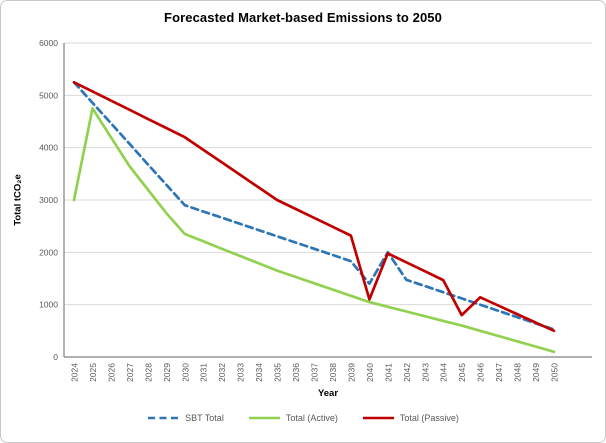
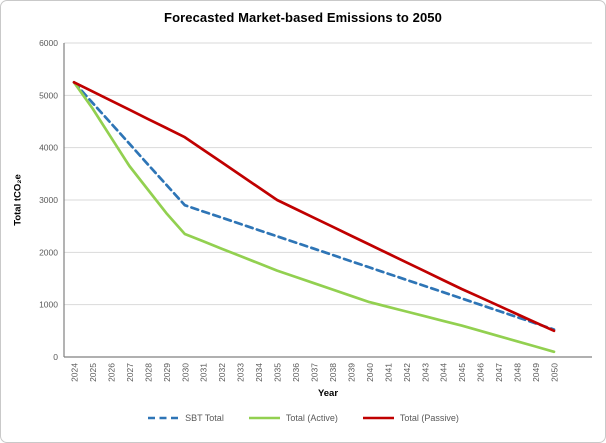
Total (Active)/2024: 3000 -> 5200
SBT Total/2040: 1400 -> 1700
Total (Passive)/2040: 1100 -> 2200
SBT Total/2041: 2000 -> 1600
Total (Passive)/2045: 800 -> 1300
